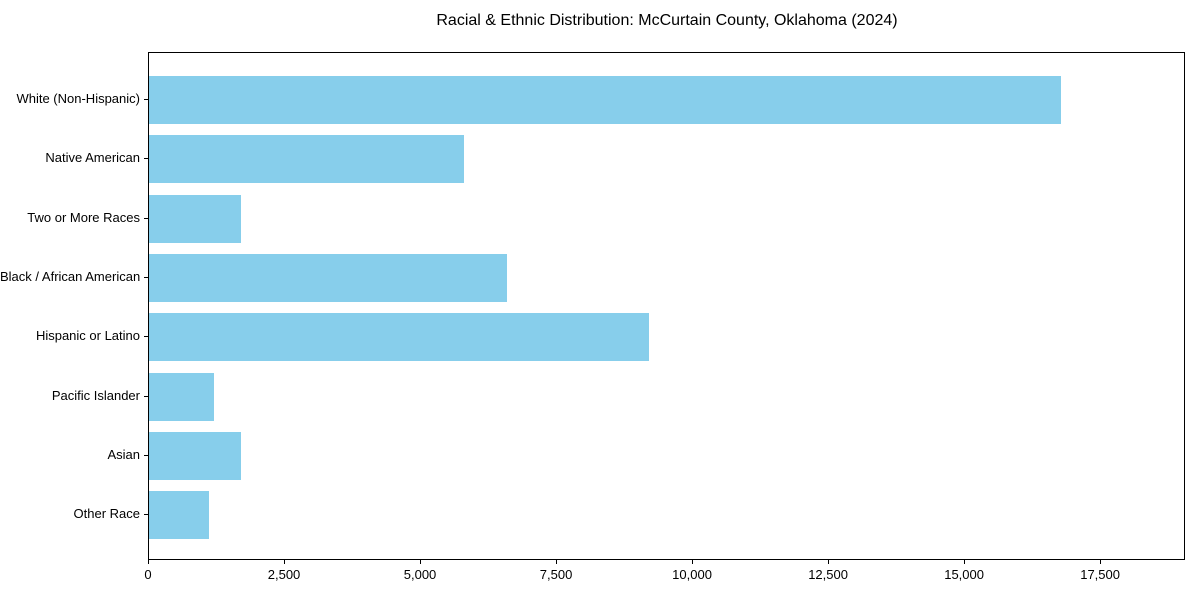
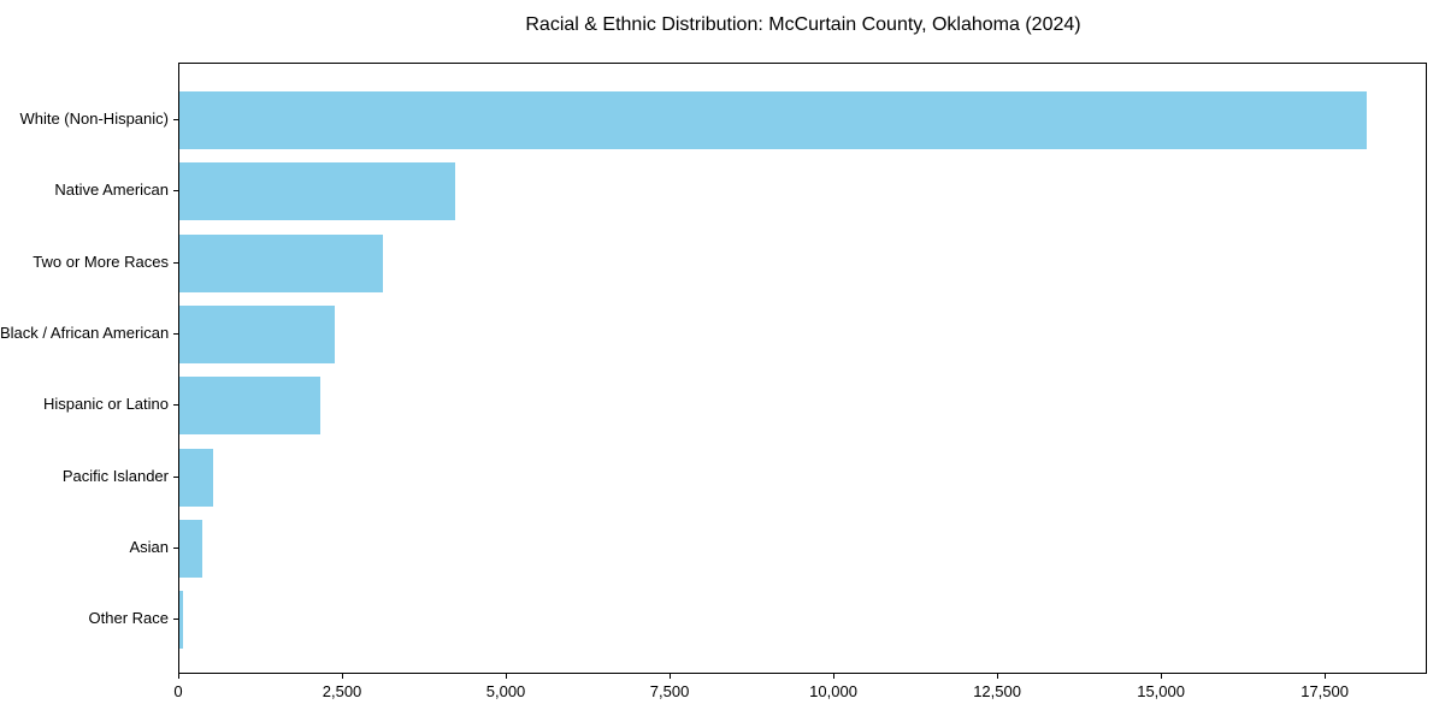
White (Non-Hispanic): 16800 -> 18200
Native American: 5800 -> 4200
Two or More Races: 1700 -> 3100
Black / African American: 6600 -> 2400
Hispanic or Latino: 9200 -> 2200
Pacific Islander: 1200 -> 500
Asian: 1700 -> 300
Other Race: 1100 -> 100
